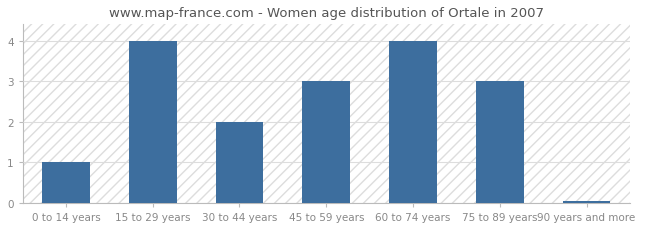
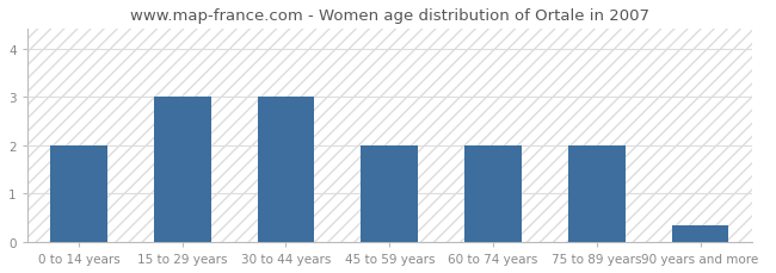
0 to 14 years: 1.00 -> 2.00
15 to 29 years: 4.00 -> 3.00
30 to 44 years: 2.00 -> 3.00
45 to 59 years: 3.00 -> 2.00
60 to 74 years: 4.00 -> 2.00
75 to 89 years: 3.00 -> 2.00
90 years and more: 0.05 -> 0.35
